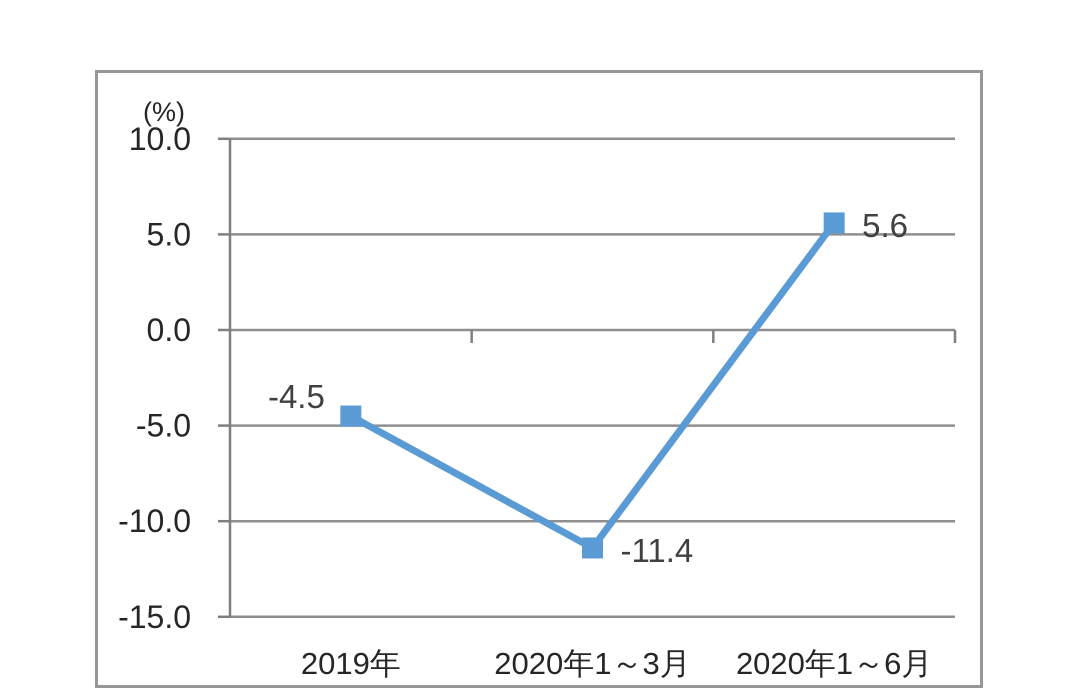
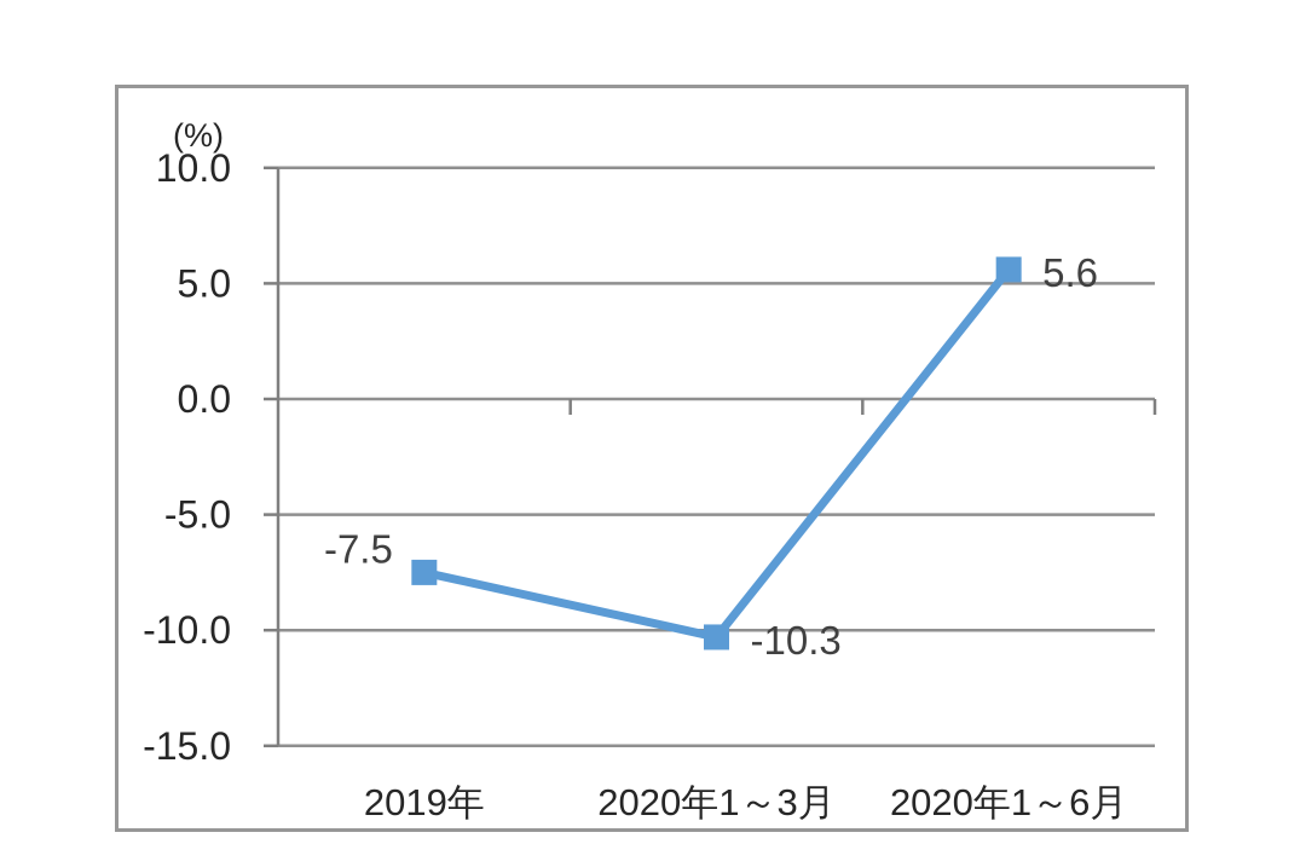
2019年: -4.5 -> -7.5
2020年1～3月: -11.4 -> -10.3
